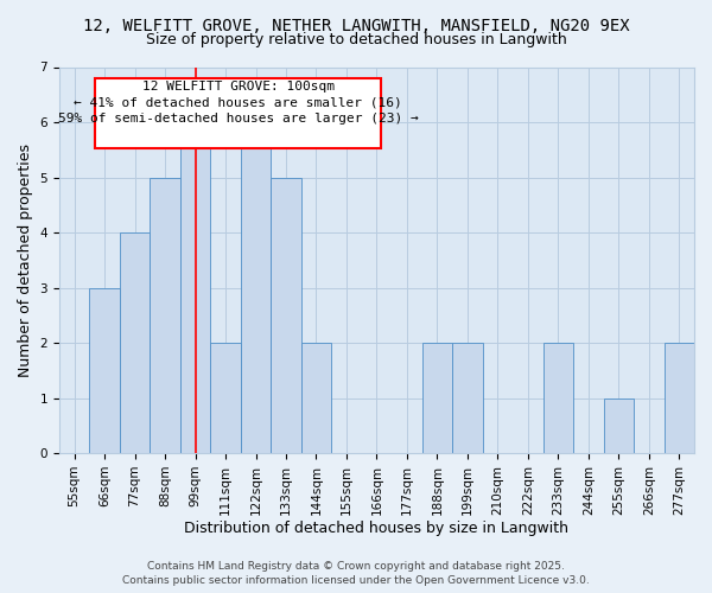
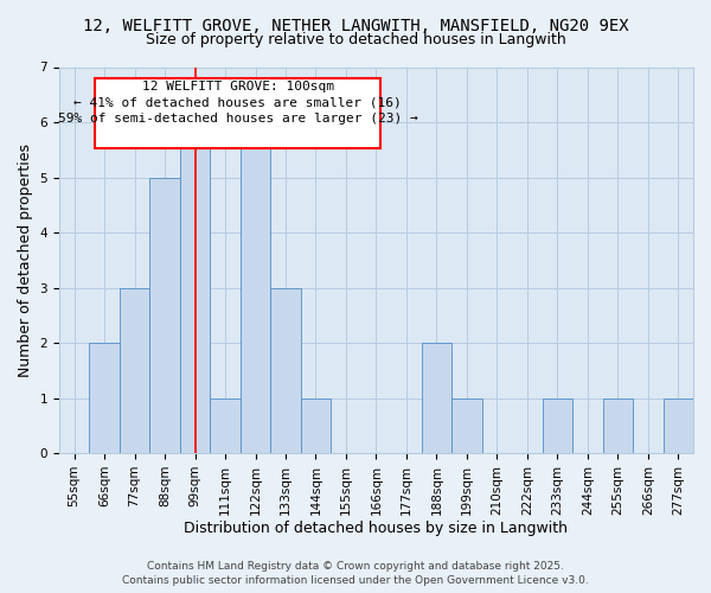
66sqm: 3 -> 2
77sqm: 4 -> 3
111sqm: 2 -> 1
133sqm: 5 -> 3
144sqm: 2 -> 1
199sqm: 2 -> 1
233sqm: 2 -> 1
277sqm: 2 -> 1
